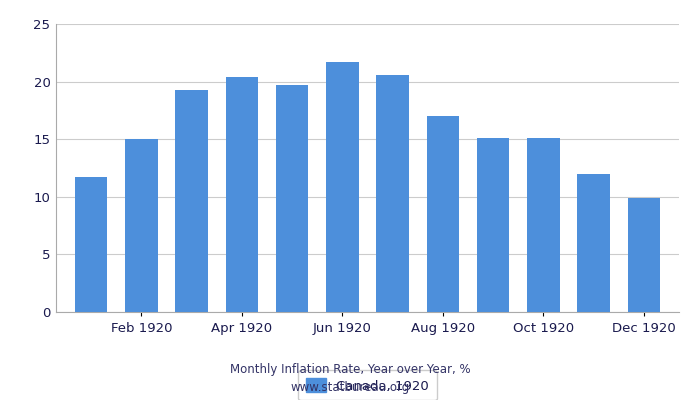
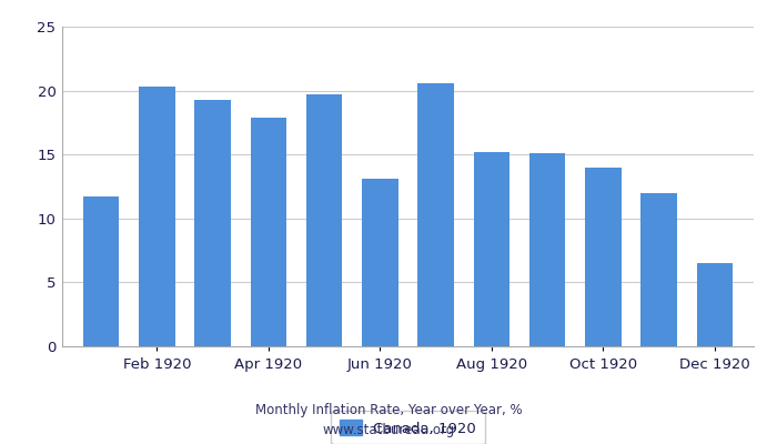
Feb 1920: 15.0 -> 20.3
Apr 1920: 20.4 -> 17.9
Jun 1920: 21.7 -> 13.1
Aug 1920: 17.0 -> 15.2
Oct 1920: 15.1 -> 14.0
Dec 1920: 9.9 -> 6.5
